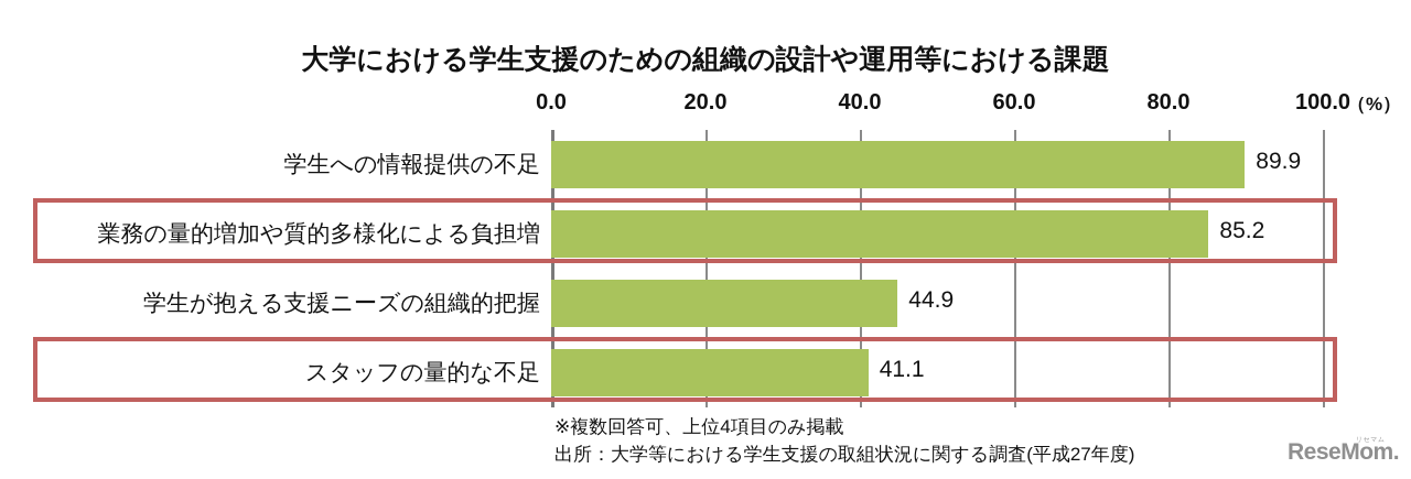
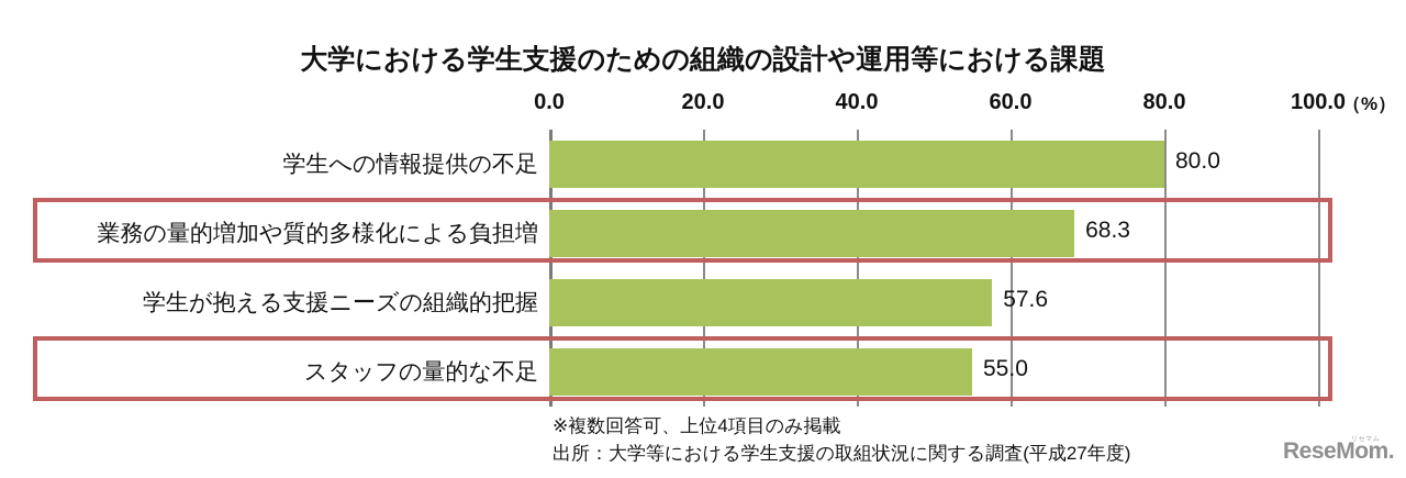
学生への情報提供の不足: 89.9 -> 80.0
業務の量的増加や質的多様化による負担増: 85.2 -> 68.3
学生が抱える支援ニーズの組織的把握: 44.9 -> 57.6
スタッフの量的な不足: 41.1 -> 55.0
